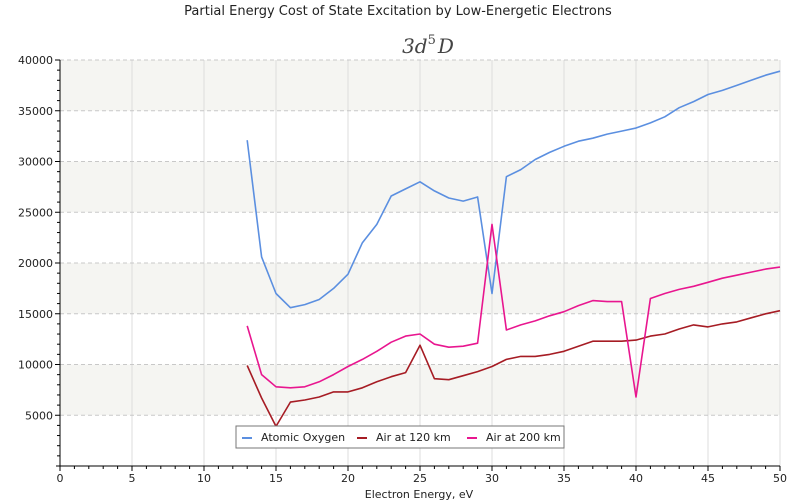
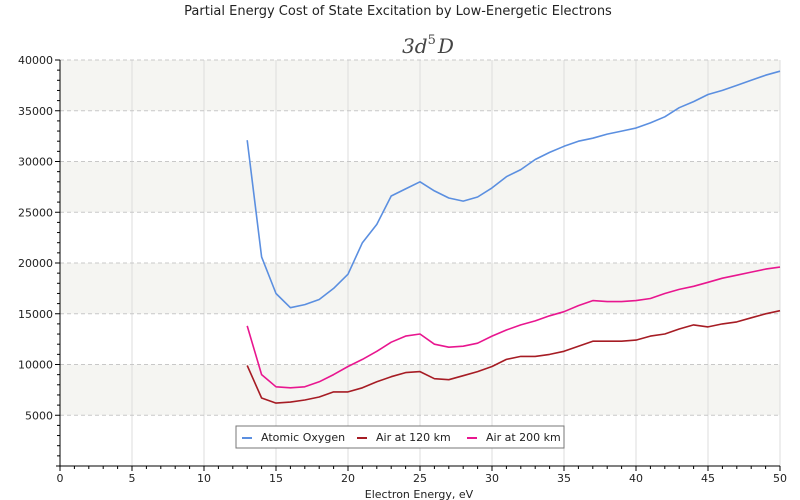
Air at 120 km/15: 3900 -> 6200
Air at 120 km/25: 11900 -> 9300
Atomic Oxygen/30: 17000 -> 27400
Air at 200 km/30: 23800 -> 12800
Air at 200 km/40: 6800 -> 16300
